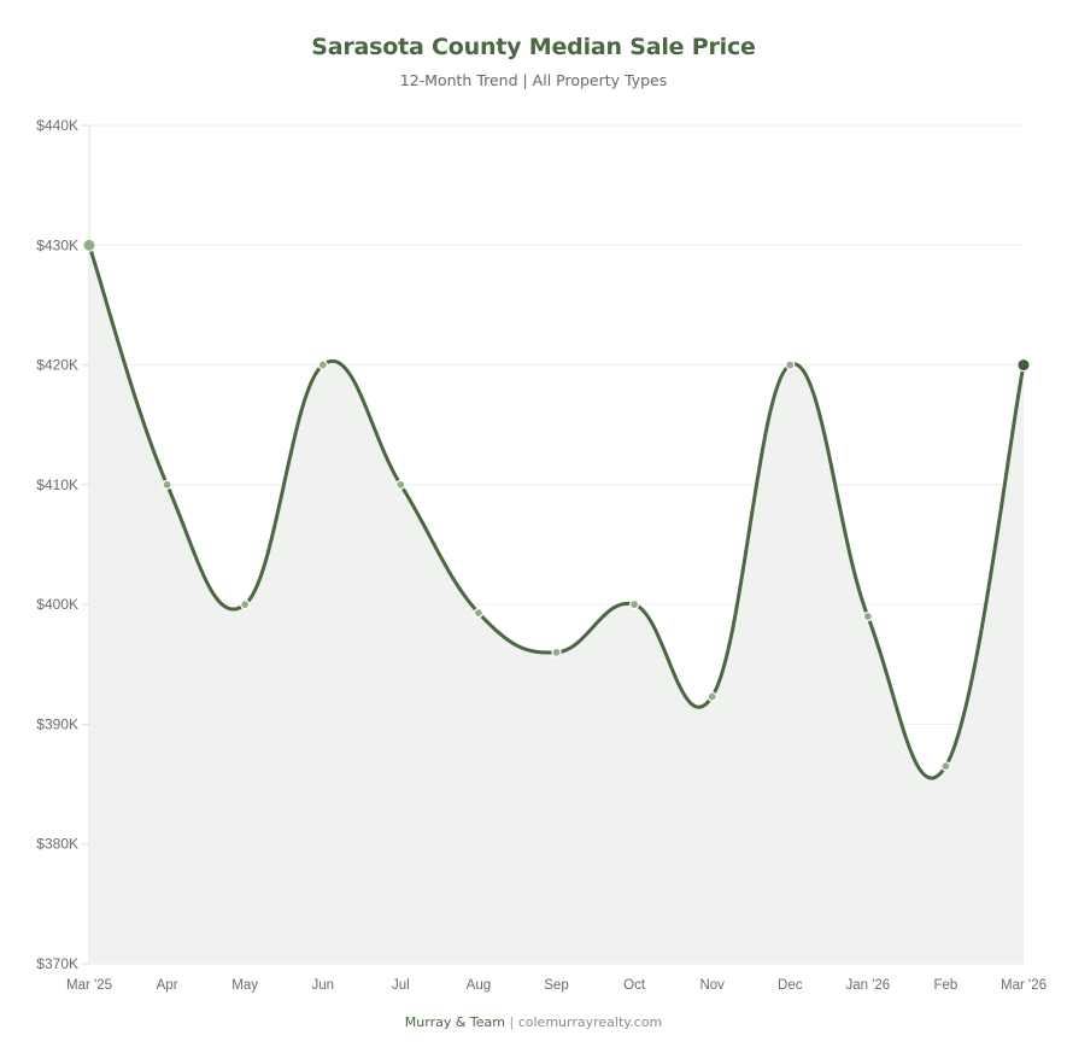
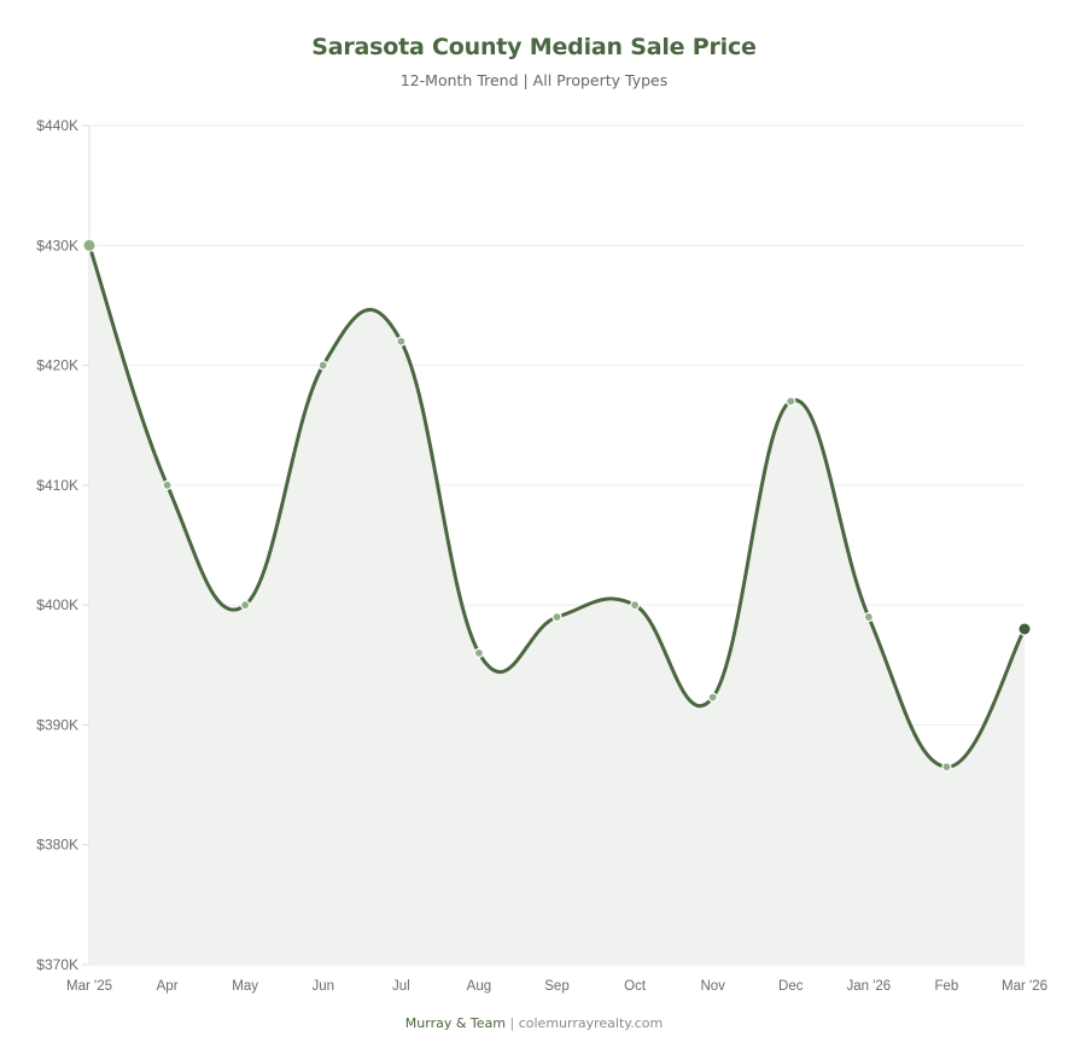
Jul: $410K -> $422K
Aug: $399K -> $396K
Sep: $396K -> $399K
Dec: $420K -> $417K
Mar '26: $420K -> $398K
